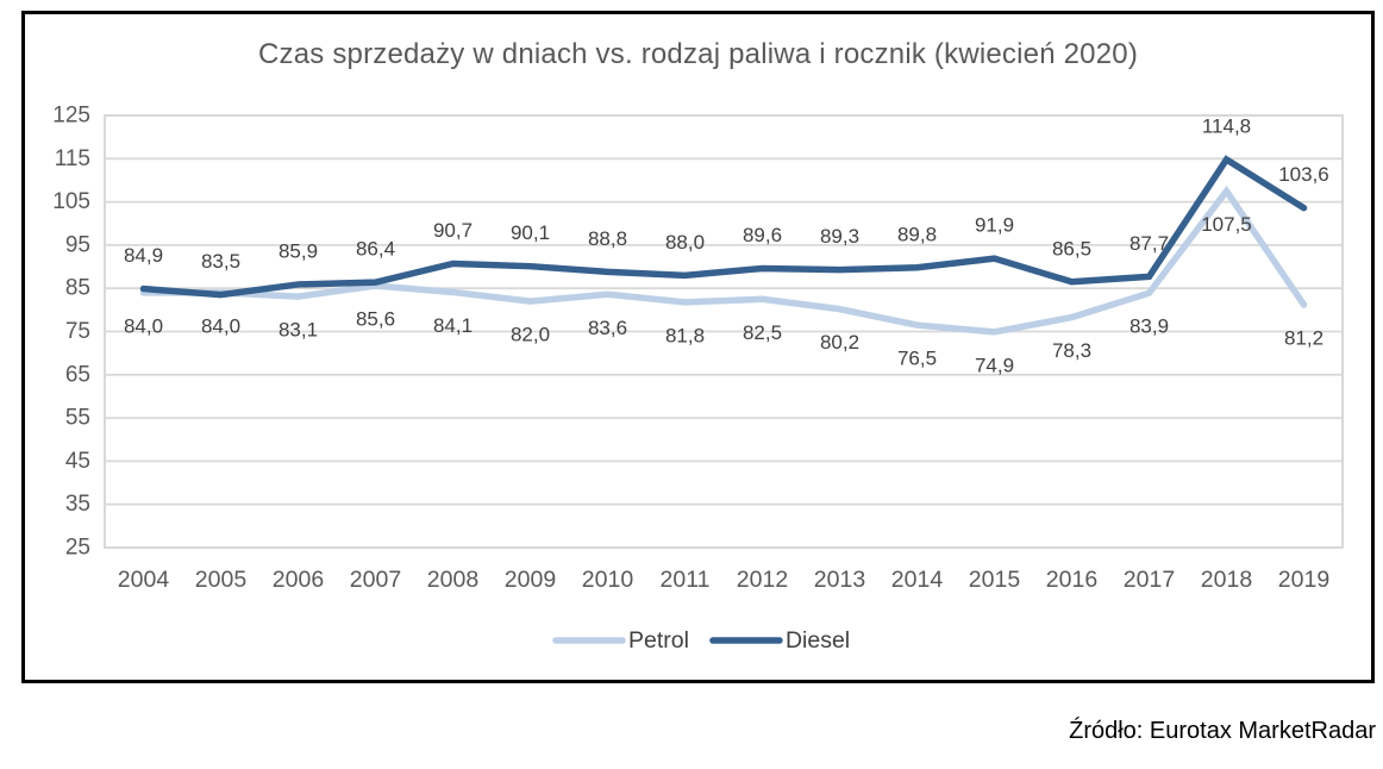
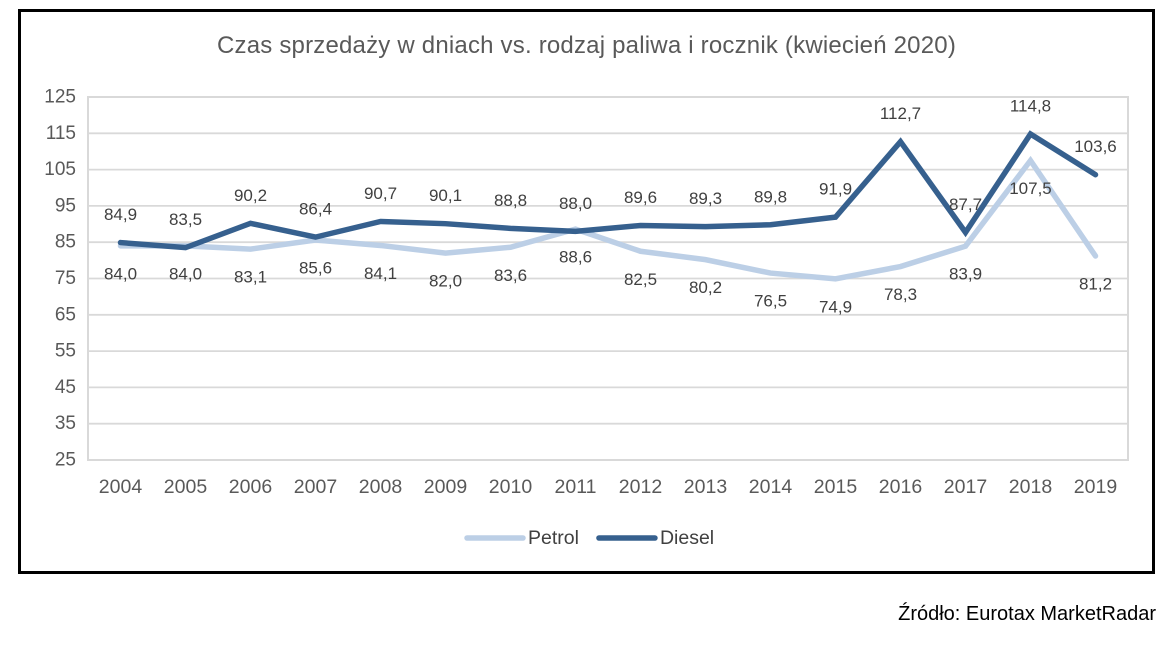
Diesel/2006: 85,9 -> 90,2
Petrol/2011: 81,8 -> 88,6
Diesel/2016: 86,5 -> 112,7
